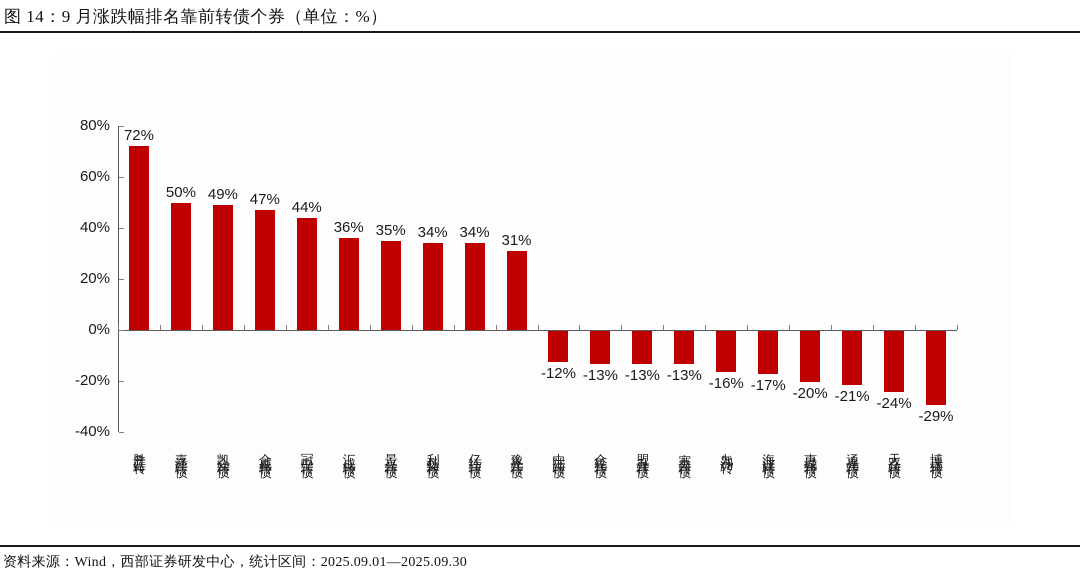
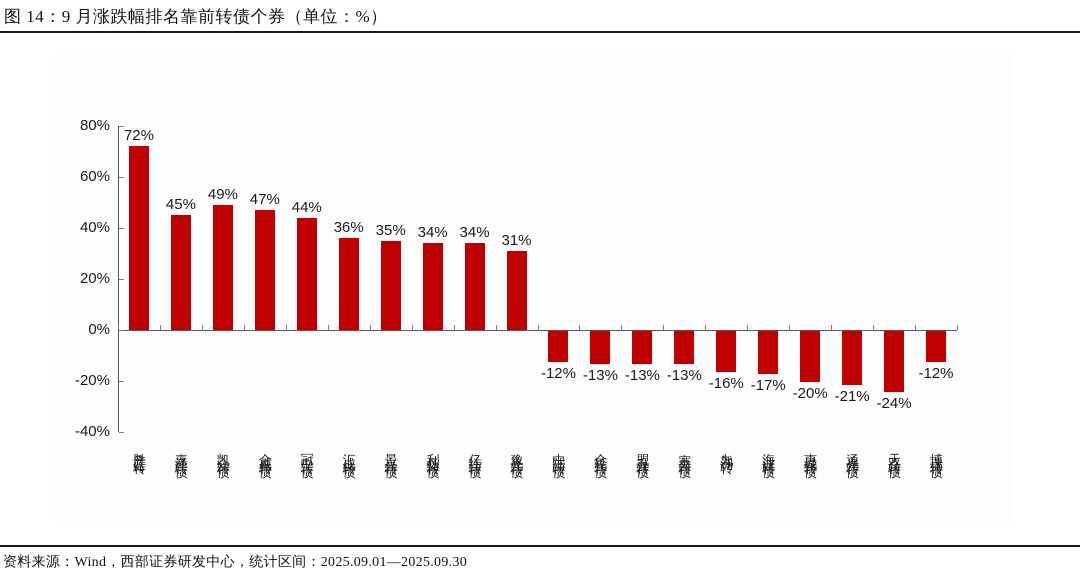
嘉泽转债: 50% -> 45%
博瑞转债: -29% -> -12%
